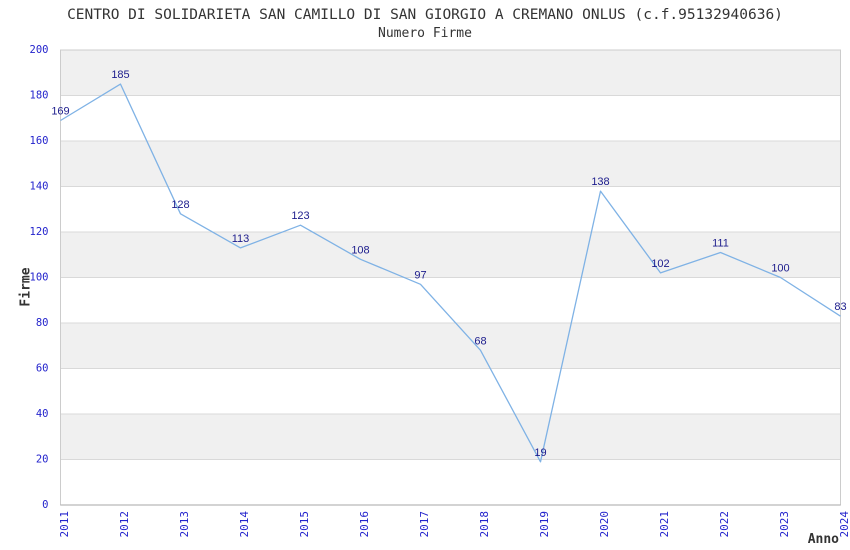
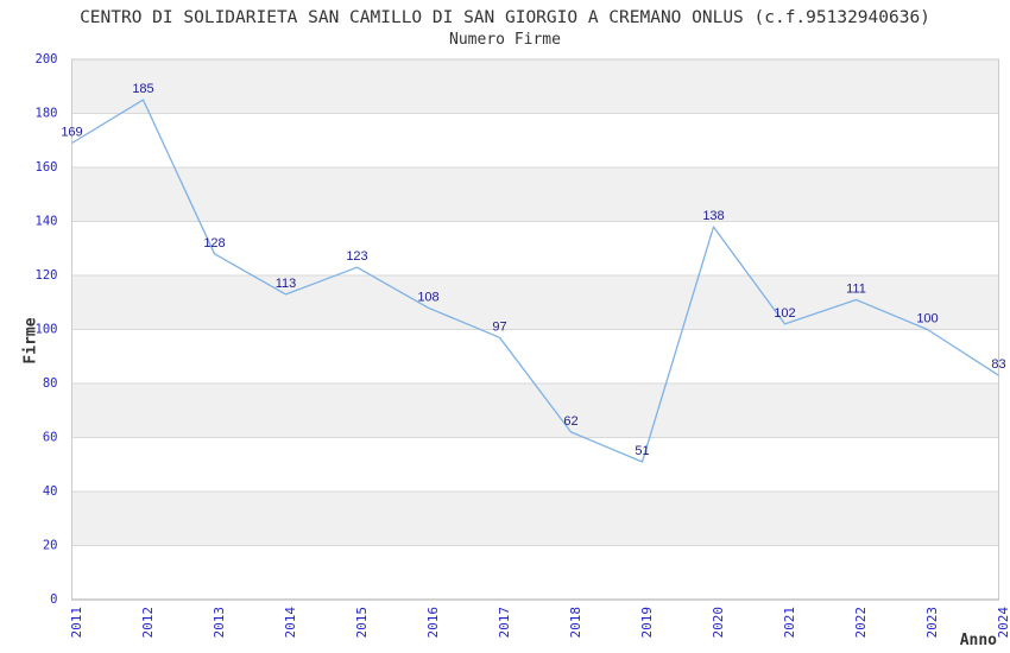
2018: 68 -> 62
2019: 19 -> 51
